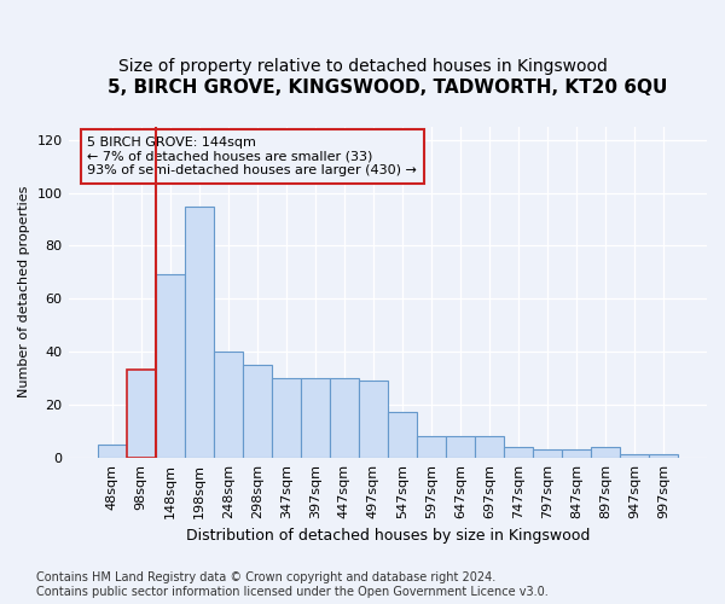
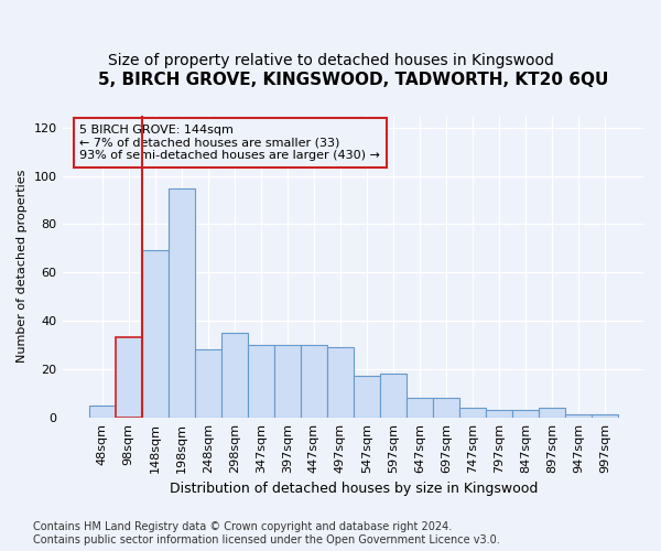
248sqm: 40 -> 28
597sqm: 8 -> 18
